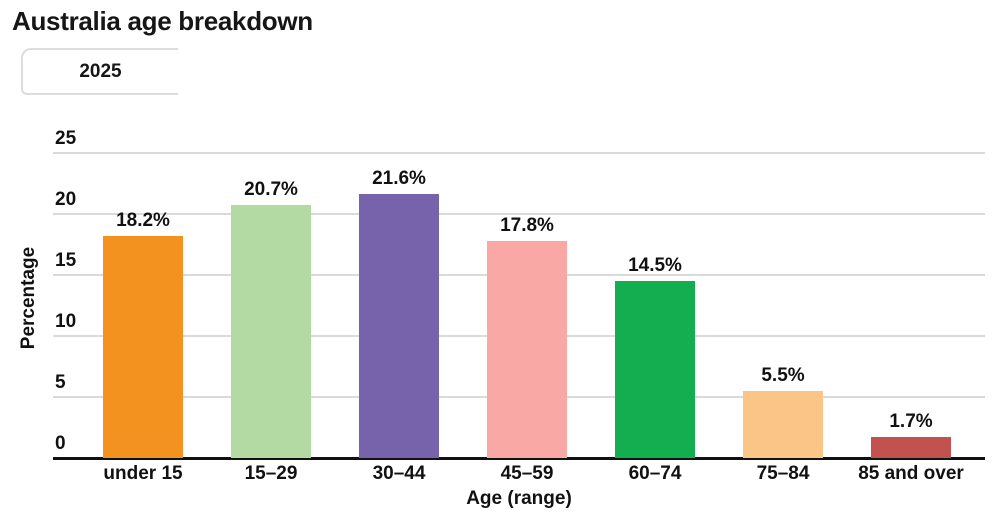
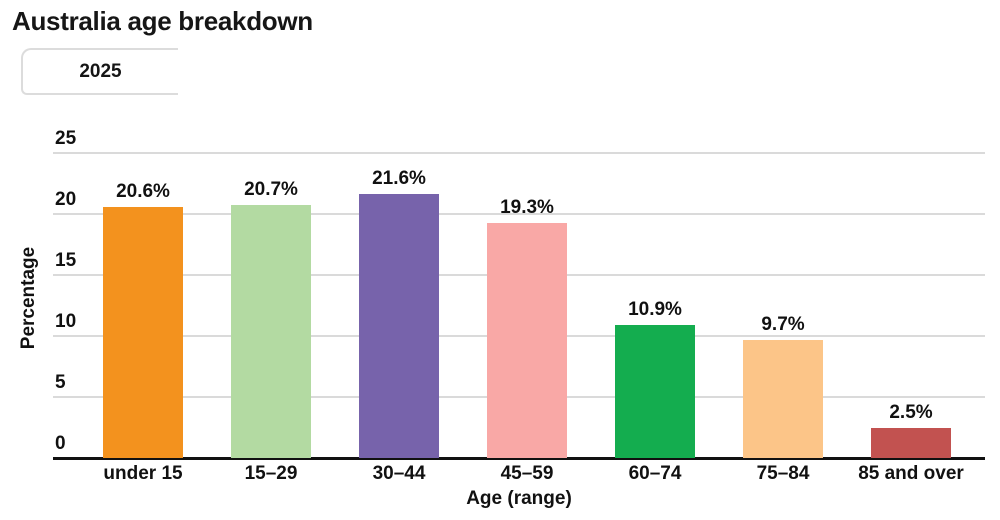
under 15: 18.2% -> 20.6%
45–59: 17.8% -> 19.3%
60–74: 14.5% -> 10.9%
75–84: 5.5% -> 9.7%
85 and over: 1.7% -> 2.5%
